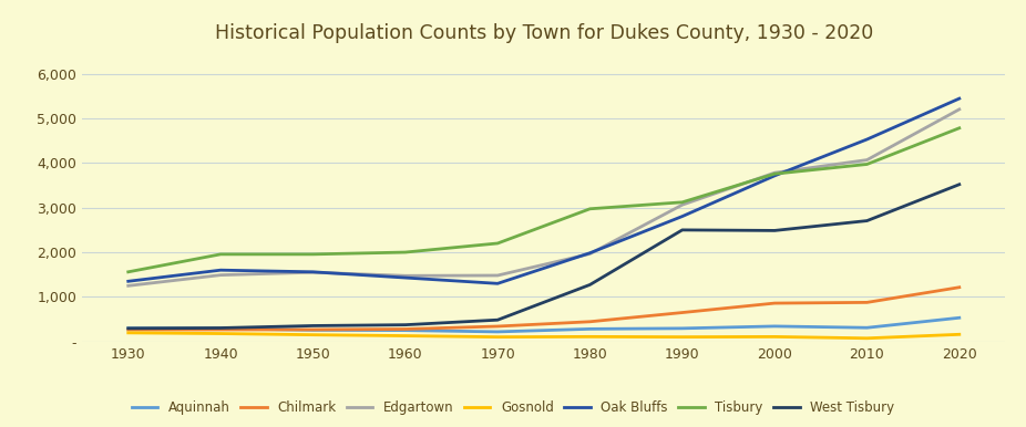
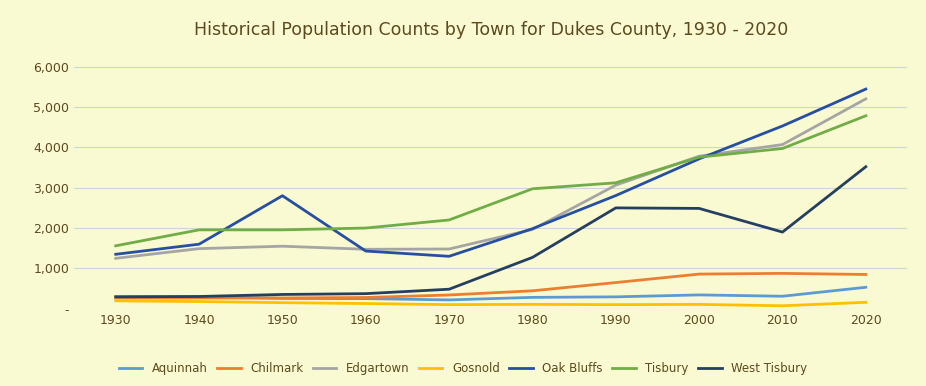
Oak Bluffs/1950: 1,560 -> 2,800
West Tisbury/2010: 2,700 -> 1,900
Chilmark/2020: 1,220 -> 850
